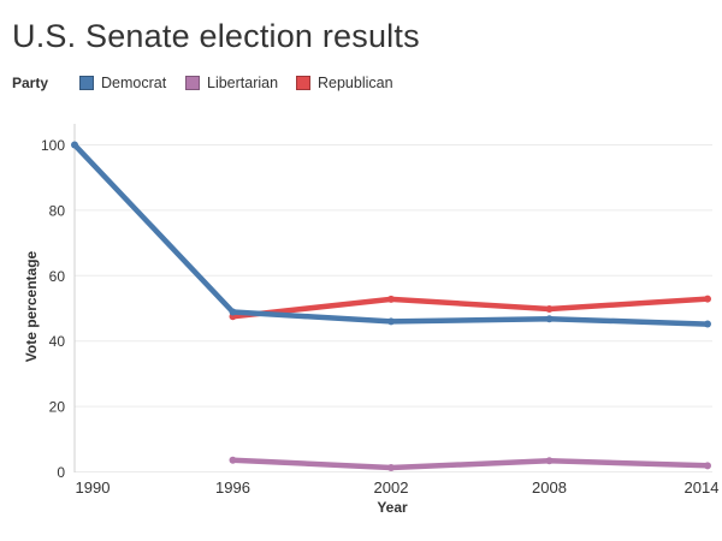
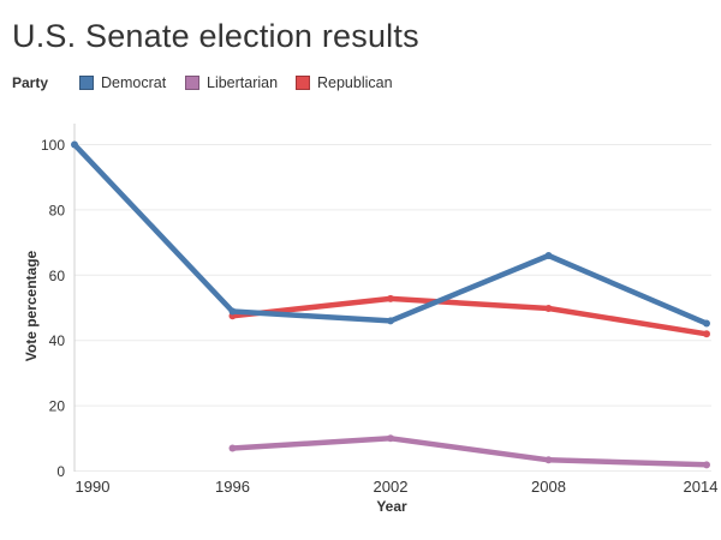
Libertarian/1996: 4 -> 7
Libertarian/2002: 1 -> 10
Democrat/2008: 47 -> 66
Republican/2014: 53 -> 42
